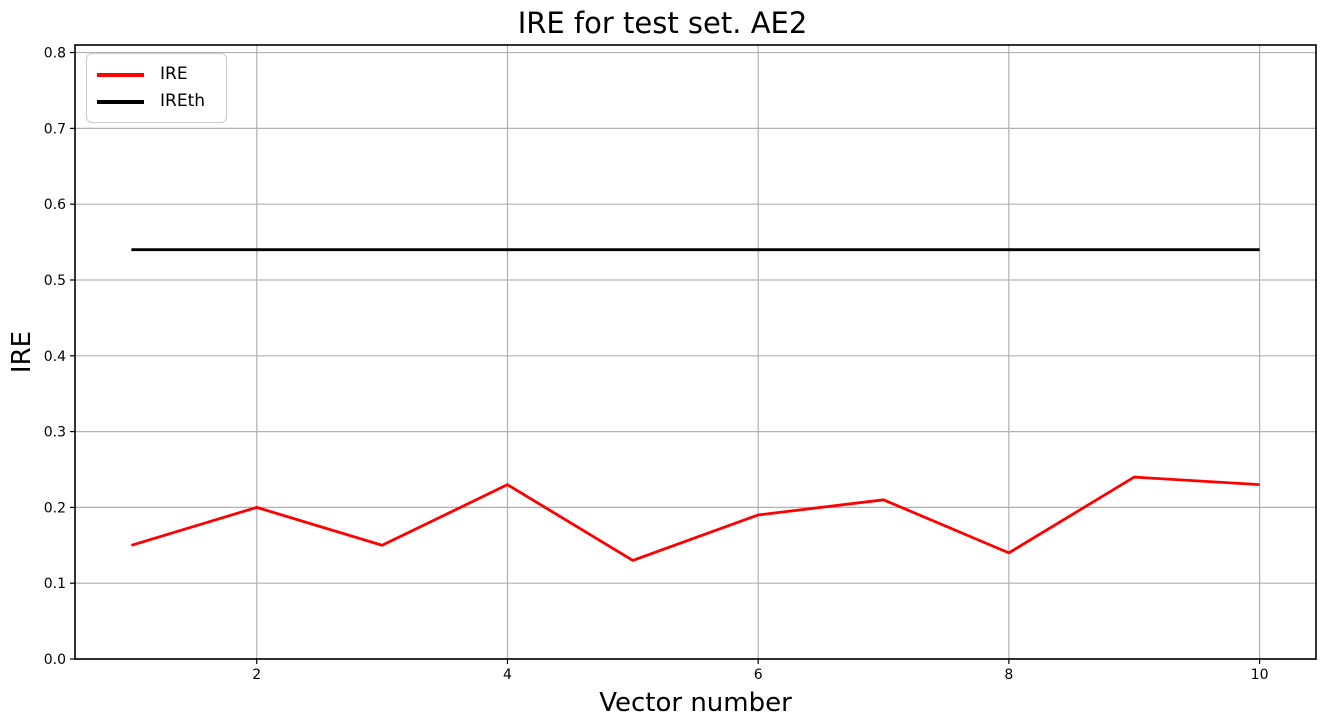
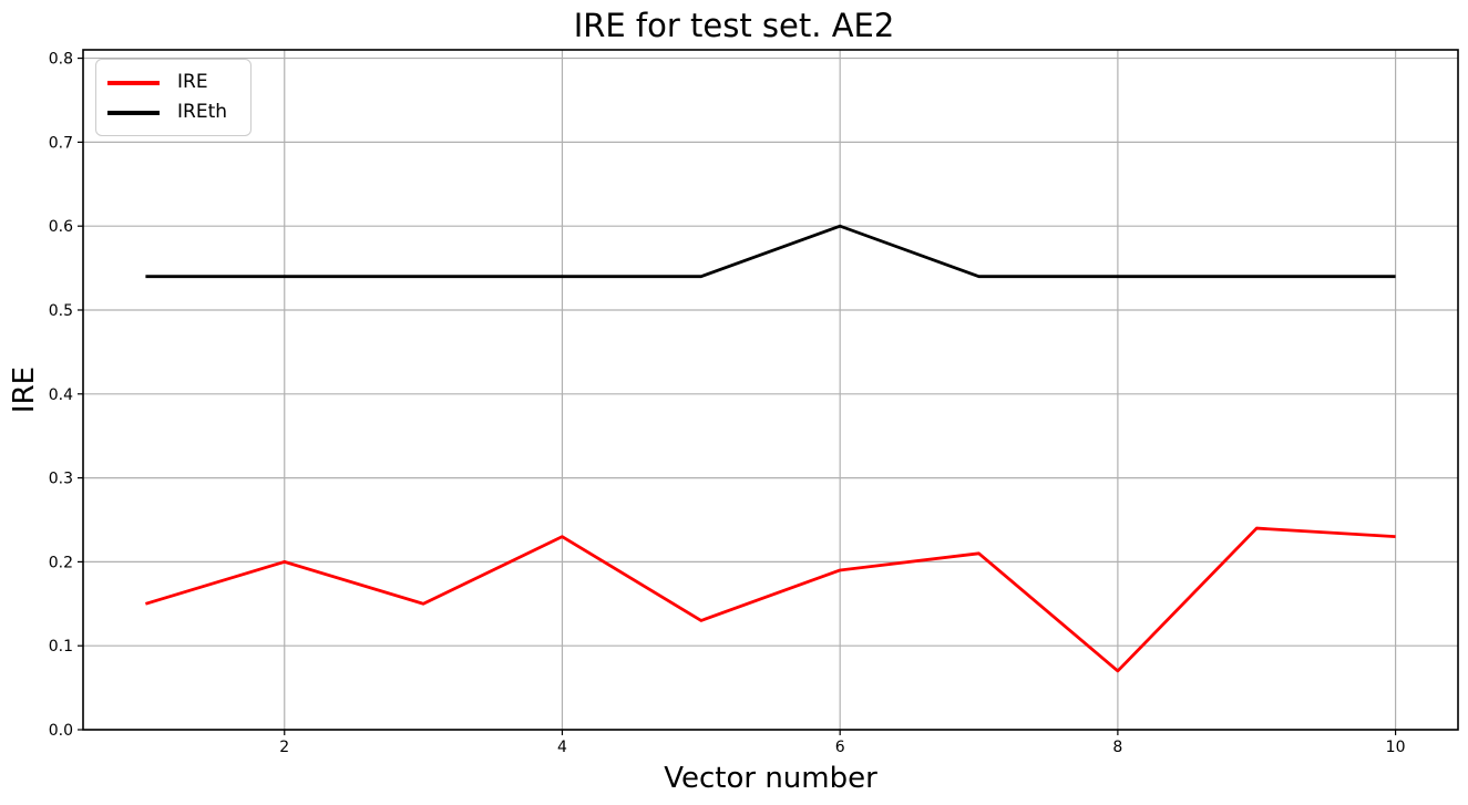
IREth/6: 0.54 -> 0.60
IRE/8: 0.14 -> 0.07
